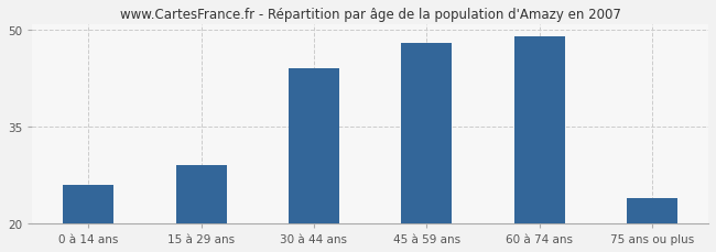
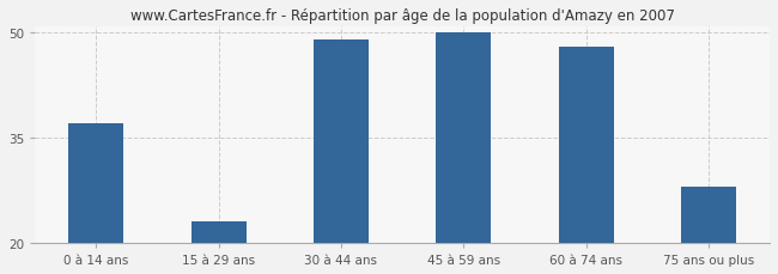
0 à 14 ans: 26 -> 37
15 à 29 ans: 29 -> 23
30 à 44 ans: 44 -> 49
45 à 59 ans: 48 -> 50
60 à 74 ans: 49 -> 48
75 ans ou plus: 24 -> 28
